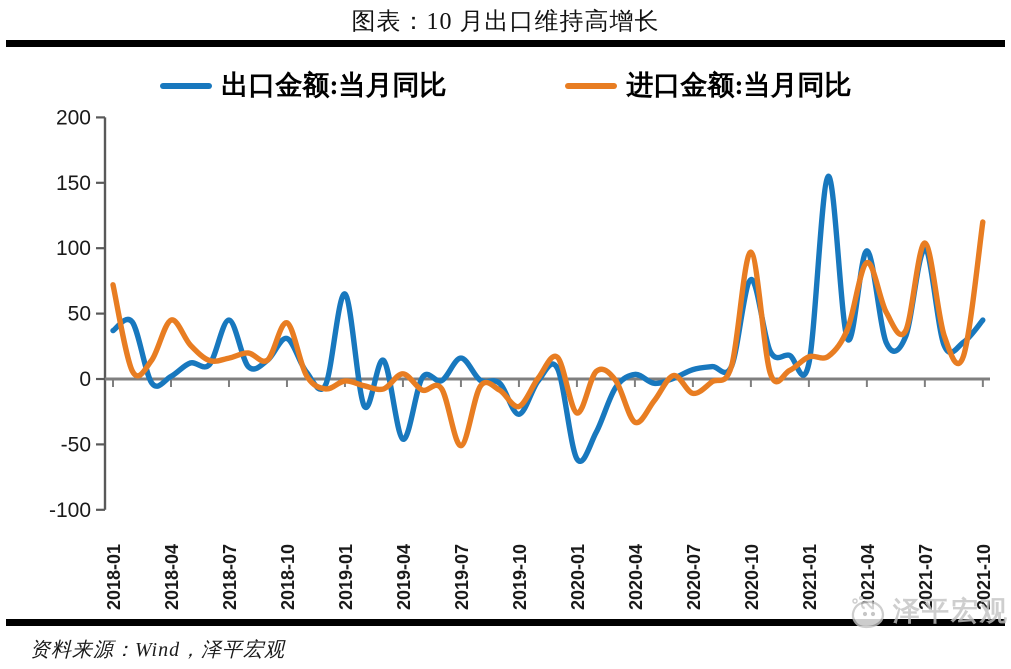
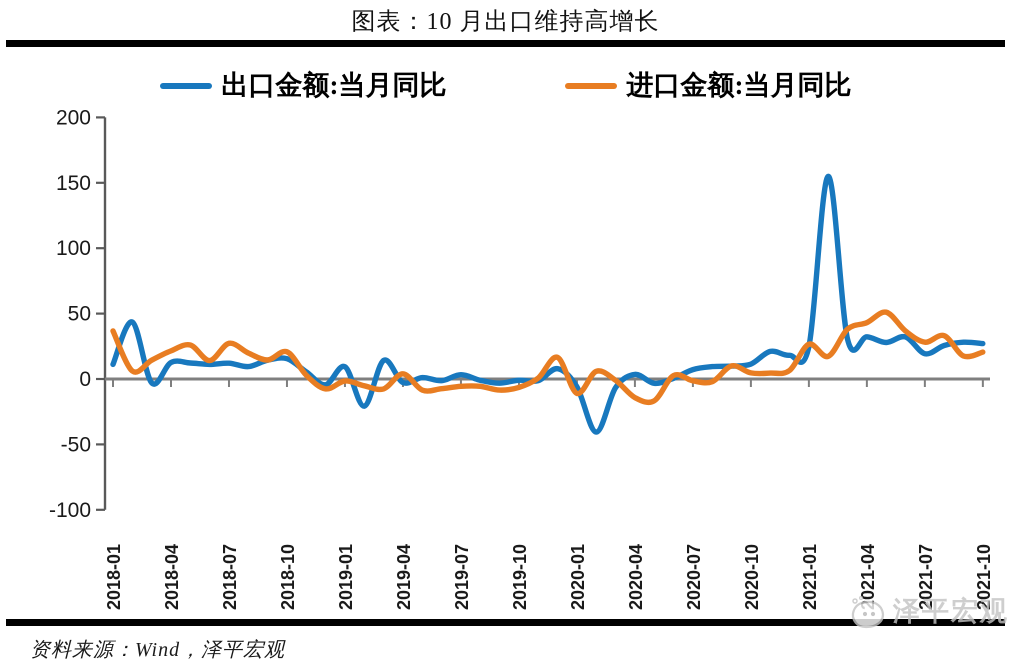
出口金额:当月同比/2018-01: 37 -> 11
进口金额:当月同比/2018-01: 72 -> 37
出口金额:当月同比/2018-04: 2 -> 13
进口金额:当月同比/2018-04: 45 -> 22
出口金额:当月同比/2018-07: 45 -> 12
进口金额:当月同比/2018-07: 16 -> 27
出口金额:当月同比/2018-10: 31 -> 16
进口金额:当月同比/2018-10: 43 -> 21
出口金额:当月同比/2019-01: 65 -> 9
出口金额:当月同比/2019-04: -46 -> -3
出口金额:当月同比/2019-07: 16 -> 3
进口金额:当月同比/2019-07: -51 -> -6
出口金额:当月同比/2019-10: -27 -> -1
进口金额:当月同比/2019-10: -21 -> -6
出口金额:当月同比/2020-01: -61 -> -6
进口金额:当月同比/2020-01: -26 -> -11
进口金额:当月同比/2020-04: -33 -> -14
进口金额:当月同比/2020-07: -11 -> -1
出口金额:当月同比/2020-10: 76 -> 11
进口金额:当月同比/2020-10: 97 -> 5
出口金额:当月同比/2021-01: 12 -> 25
进口金额:当月同比/2021-01: 17 -> 27
出口金额:当月同比/2021-04: 98 -> 32
进口金额:当月同比/2021-04: 89 -> 43
出口金额:当月同比/2021-07: 99 -> 19
进口金额:当月同比/2021-07: 104 -> 28
出口金额:当月同比/2021-10: 45 -> 27
进口金额:当月同比/2021-10: 120 -> 21
